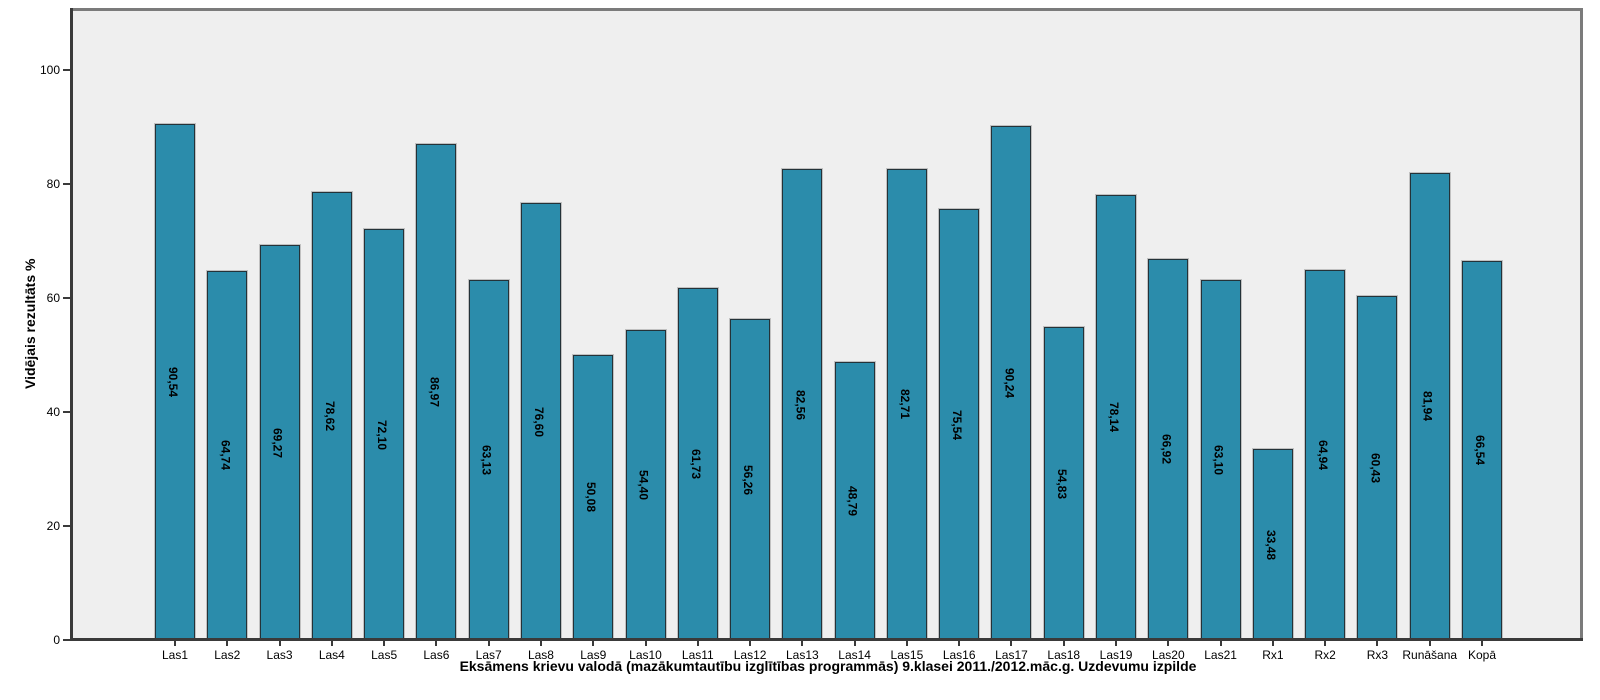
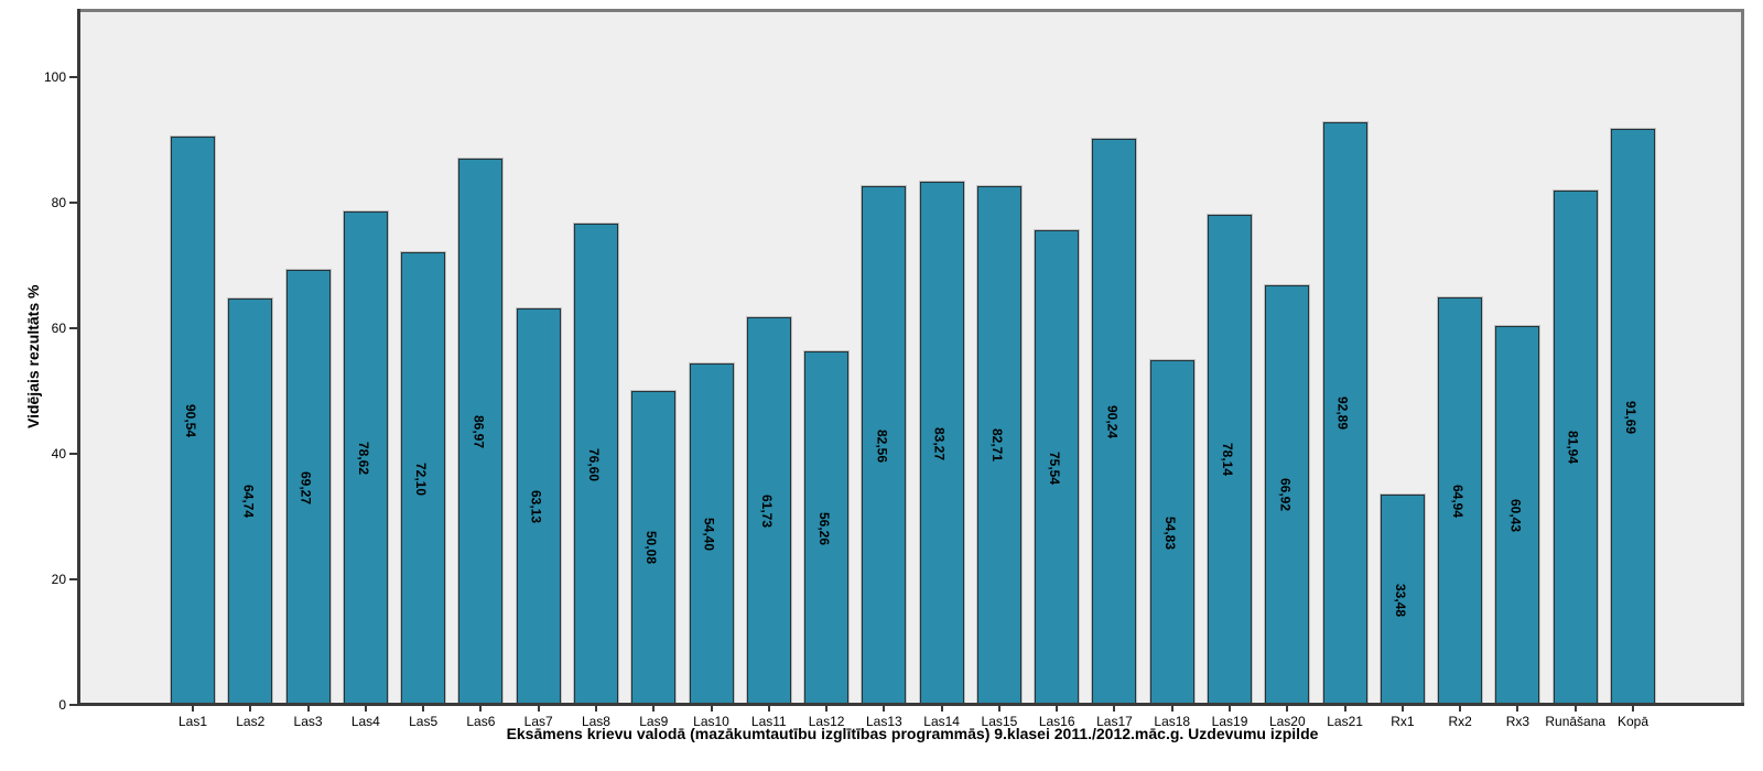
Las14: 48,79 -> 83,27
Las21: 63,10 -> 92,89
Kopā: 66,54 -> 91,69
